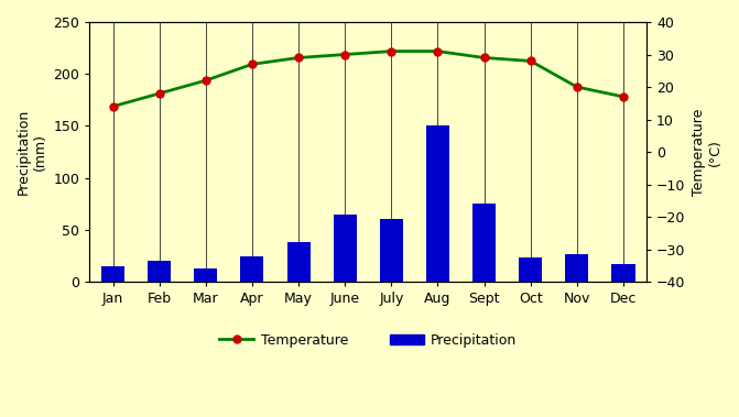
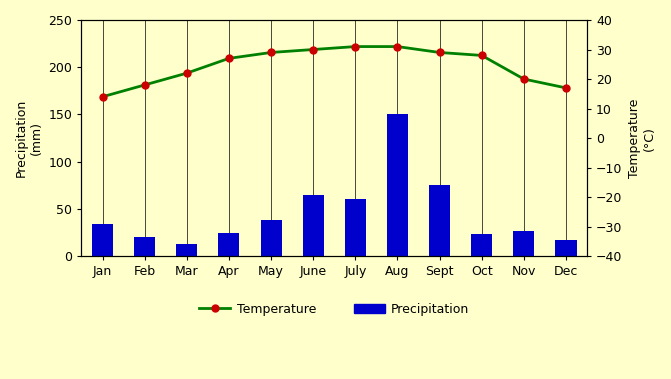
Precipitation/Jan: 15 -> 34
